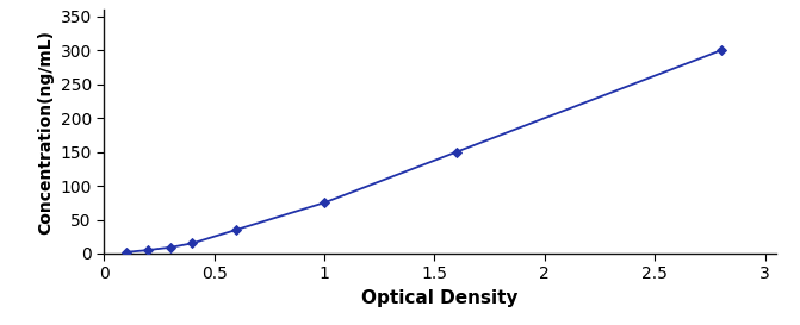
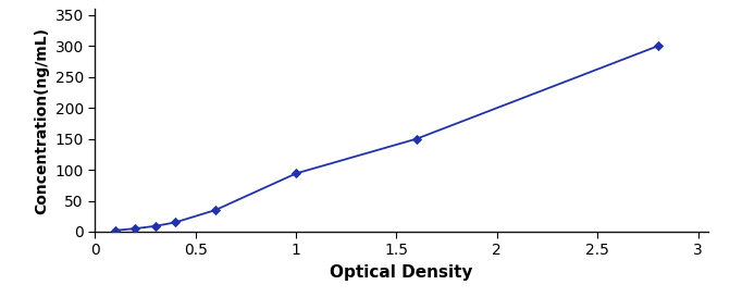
1: 75 -> 94
